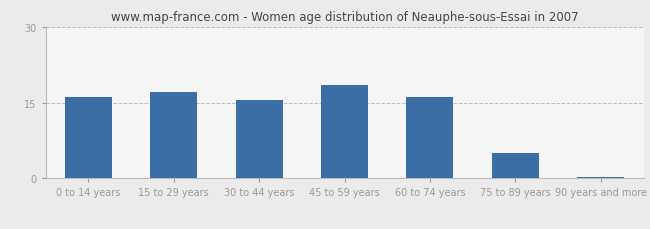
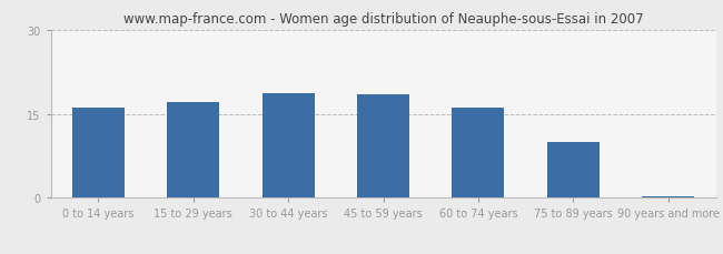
30 to 44 years: 15.5 -> 18.6
75 to 89 years: 5.0 -> 10.0
